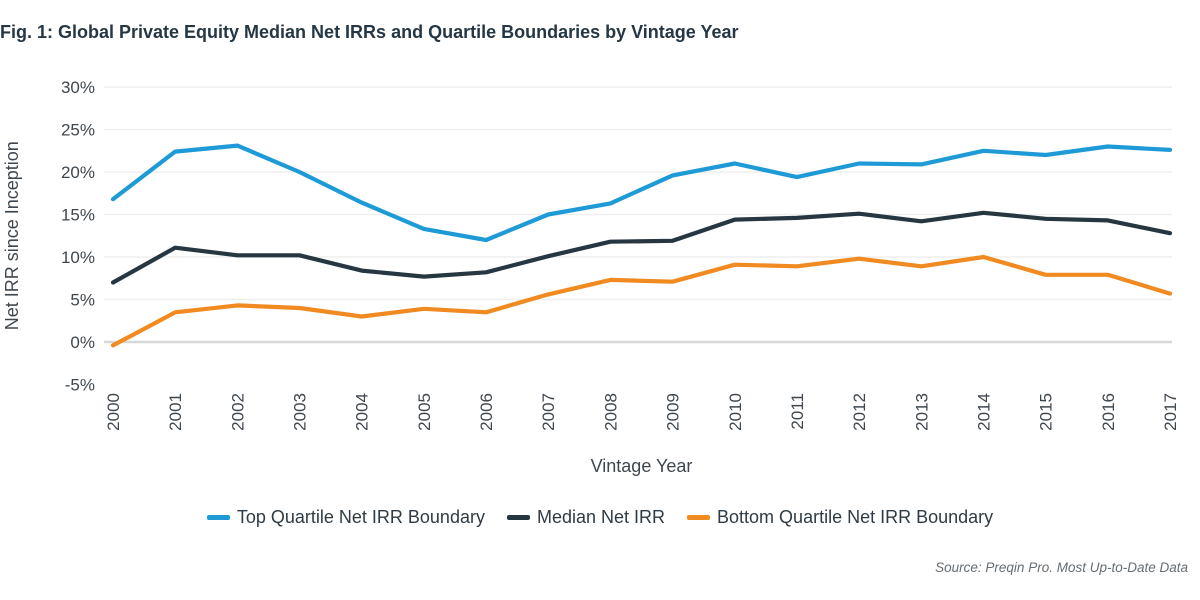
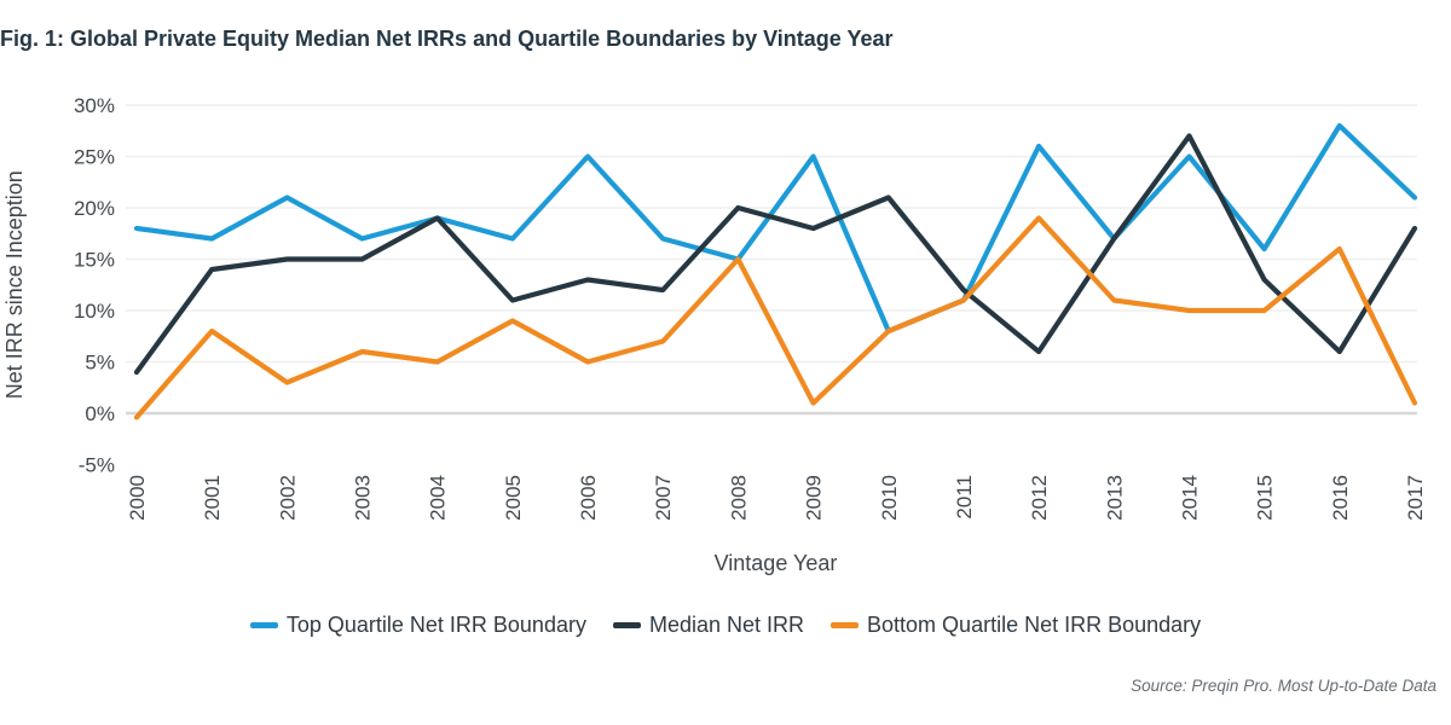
Top Quartile Net IRR Boundary/2000: 17% -> 18%
Median Net IRR/2000: 7% -> 4%
Top Quartile Net IRR Boundary/2001: 22% -> 17%
Median Net IRR/2001: 11% -> 14%
Bottom Quartile Net IRR Boundary/2001: 4% -> 8%
Top Quartile Net IRR Boundary/2002: 23% -> 21%
Median Net IRR/2002: 10% -> 15%
Bottom Quartile Net IRR Boundary/2002: 4% -> 3%
Top Quartile Net IRR Boundary/2003: 20% -> 17%
Median Net IRR/2003: 10% -> 15%
Bottom Quartile Net IRR Boundary/2003: 4% -> 6%
Top Quartile Net IRR Boundary/2004: 16% -> 19%
Median Net IRR/2004: 8% -> 19%
Bottom Quartile Net IRR Boundary/2004: 3% -> 5%
Top Quartile Net IRR Boundary/2005: 13% -> 17%
Median Net IRR/2005: 8% -> 11%
Bottom Quartile Net IRR Boundary/2005: 4% -> 9%
Top Quartile Net IRR Boundary/2006: 12% -> 25%
Median Net IRR/2006: 8% -> 13%
Bottom Quartile Net IRR Boundary/2006: 4% -> 5%
Top Quartile Net IRR Boundary/2007: 15% -> 17%
Median Net IRR/2007: 10% -> 12%
Bottom Quartile Net IRR Boundary/2007: 6% -> 7%
Top Quartile Net IRR Boundary/2008: 16% -> 15%
Median Net IRR/2008: 12% -> 20%
Bottom Quartile Net IRR Boundary/2008: 7% -> 15%
Top Quartile Net IRR Boundary/2009: 20% -> 25%
Median Net IRR/2009: 12% -> 18%
Bottom Quartile Net IRR Boundary/2009: 7% -> 1%
Top Quartile Net IRR Boundary/2010: 21% -> 8%
Median Net IRR/2010: 14% -> 21%
Bottom Quartile Net IRR Boundary/2010: 9% -> 8%
Top Quartile Net IRR Boundary/2011: 19% -> 11%
Median Net IRR/2011: 15% -> 12%
Bottom Quartile Net IRR Boundary/2011: 9% -> 11%
Top Quartile Net IRR Boundary/2012: 21% -> 26%
Median Net IRR/2012: 15% -> 6%
Bottom Quartile Net IRR Boundary/2012: 10% -> 19%
Top Quartile Net IRR Boundary/2013: 21% -> 17%
Median Net IRR/2013: 14% -> 17%
Bottom Quartile Net IRR Boundary/2013: 9% -> 11%
Top Quartile Net IRR Boundary/2014: 22% -> 25%
Median Net IRR/2014: 15% -> 27%
Top Quartile Net IRR Boundary/2015: 22% -> 16%
Median Net IRR/2015: 14% -> 13%
Bottom Quartile Net IRR Boundary/2015: 8% -> 10%
Top Quartile Net IRR Boundary/2016: 23% -> 28%
Median Net IRR/2016: 14% -> 6%
Bottom Quartile Net IRR Boundary/2016: 8% -> 16%
Top Quartile Net IRR Boundary/2017: 23% -> 21%
Median Net IRR/2017: 13% -> 18%
Bottom Quartile Net IRR Boundary/2017: 6% -> 1%
